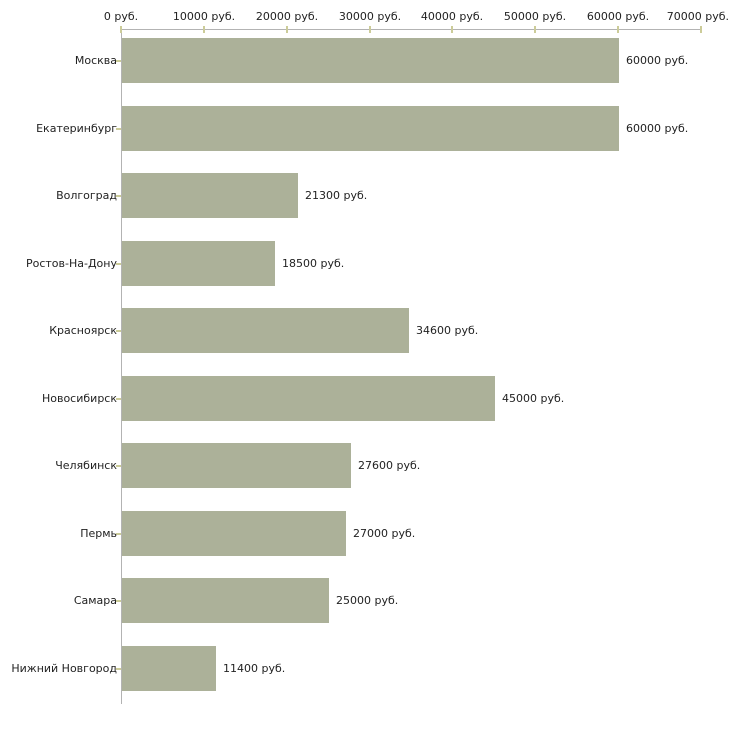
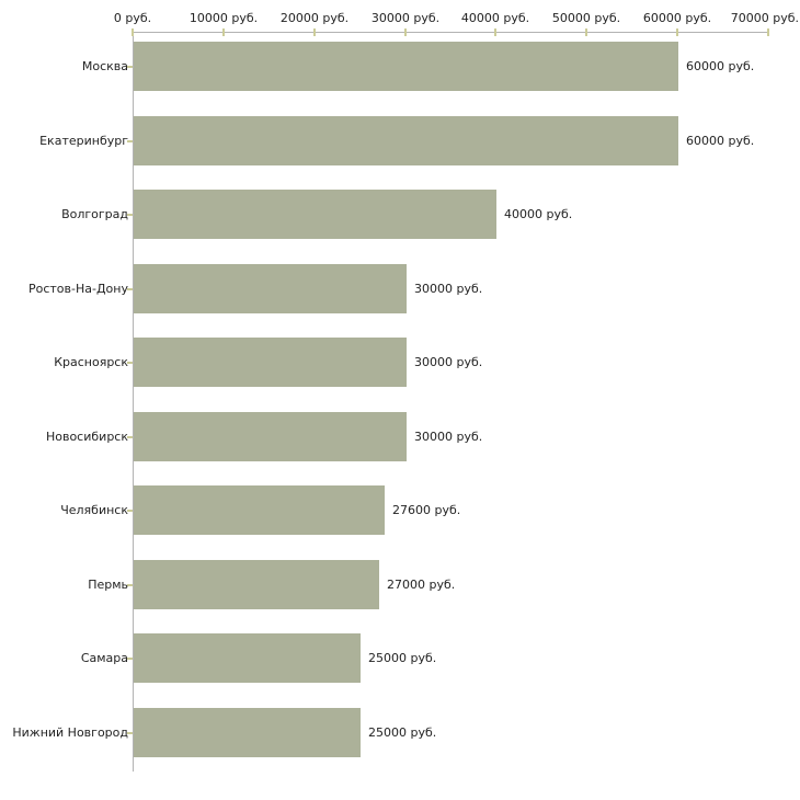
Волгоград: 21300 -> 40000
Ростов-На-Дону: 18500 -> 30000
Красноярск: 34600 -> 30000
Новосибирск: 45000 -> 30000
Нижний Новгород: 11400 -> 25000
